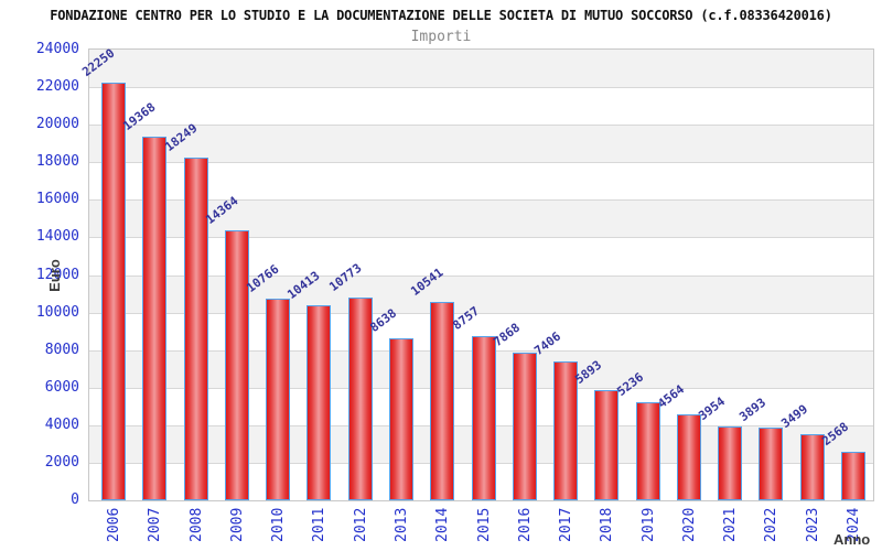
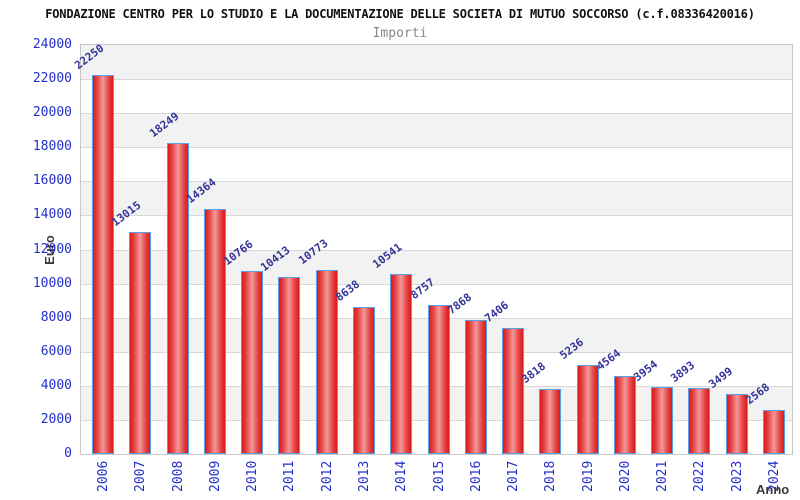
2007: 19368 -> 13015
2018: 5893 -> 3818
